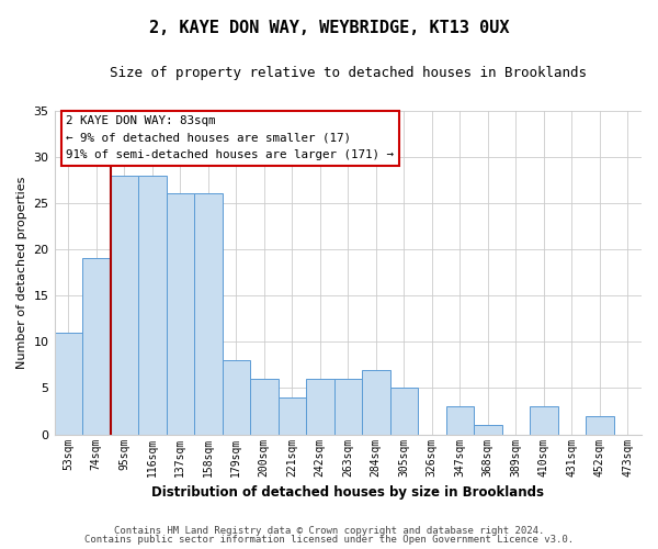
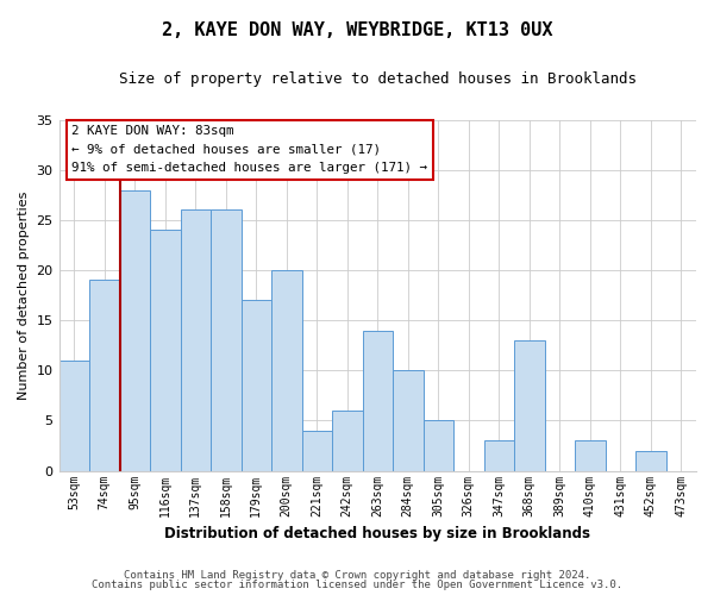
116sqm: 28 -> 24
179sqm: 8 -> 17
200sqm: 6 -> 20
263sqm: 6 -> 14
284sqm: 7 -> 10
368sqm: 1 -> 13
